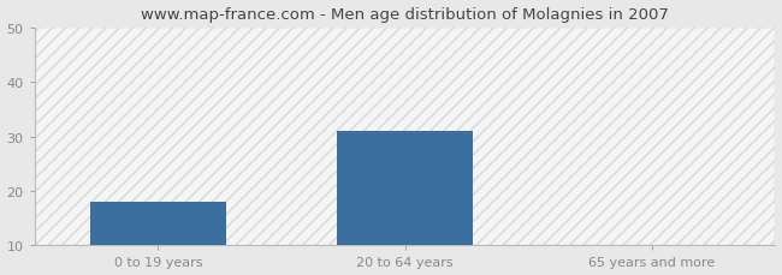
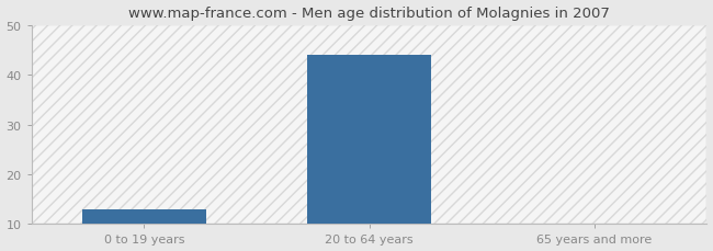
0 to 19 years: 18 -> 13
20 to 64 years: 31 -> 44
